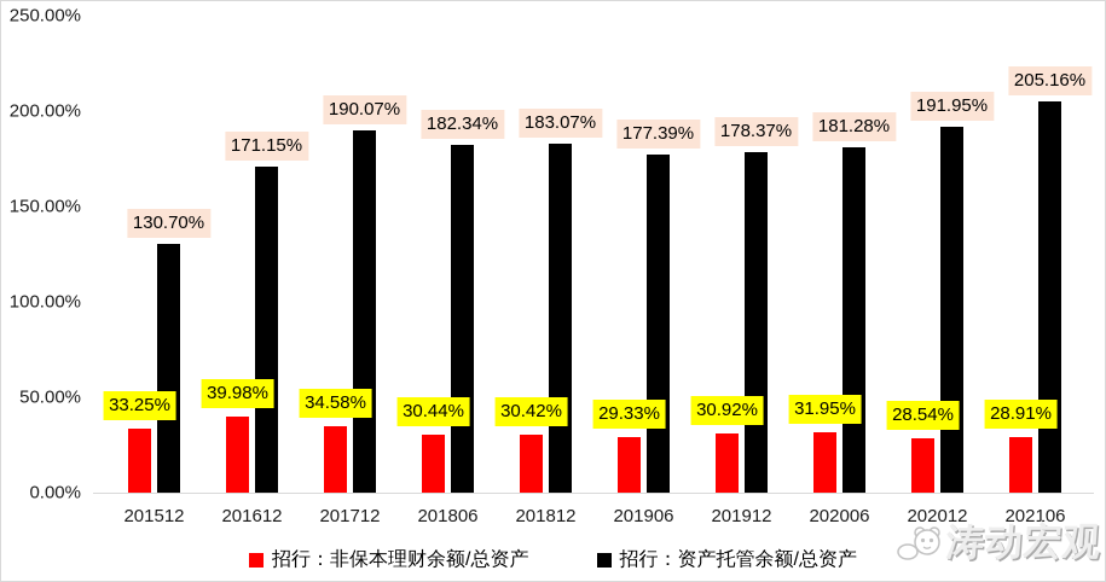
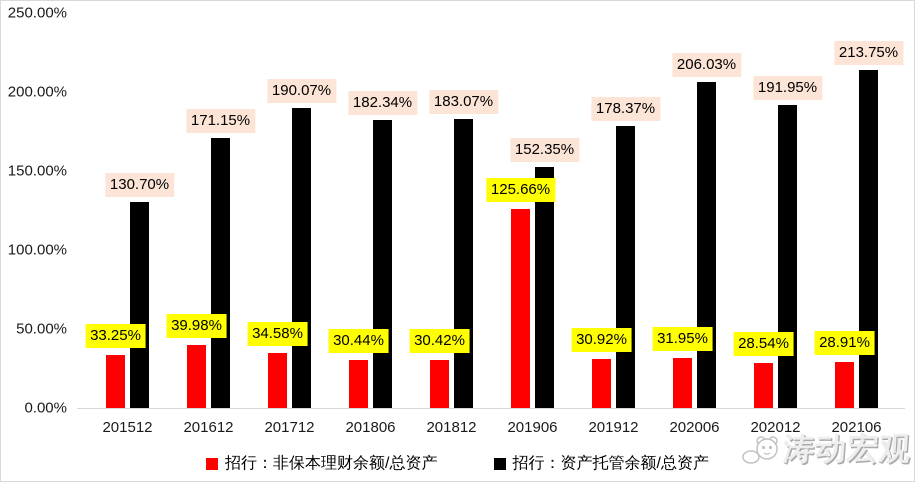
招行：非保本理财余额/总资产/201906: 29.33% -> 125.66%
招行：资产托管余额/总资产/201906: 177.39% -> 152.35%
招行：资产托管余额/总资产/202006: 181.28% -> 206.03%
招行：资产托管余额/总资产/202106: 205.16% -> 213.75%
